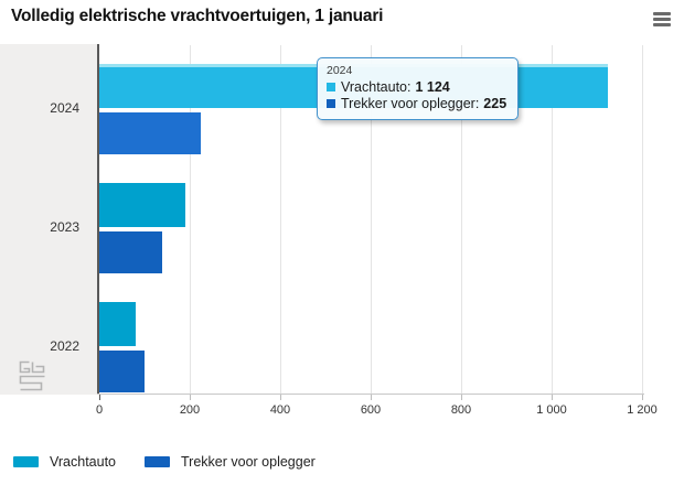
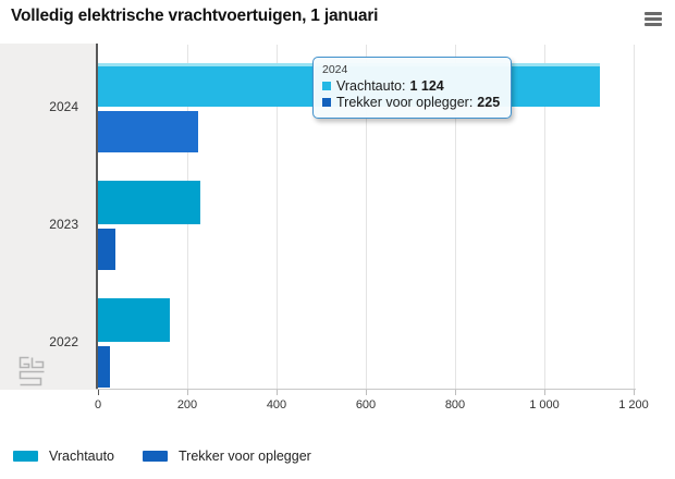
Vrachtauto/2023: 190 -> 230
Trekker voor oplegger/2023: 140 -> 40
Vrachtauto/2022: 80 -> 160
Trekker voor oplegger/2022: 100 -> 30
